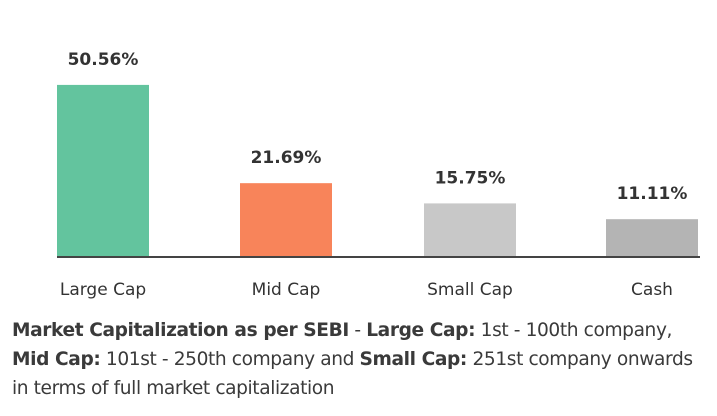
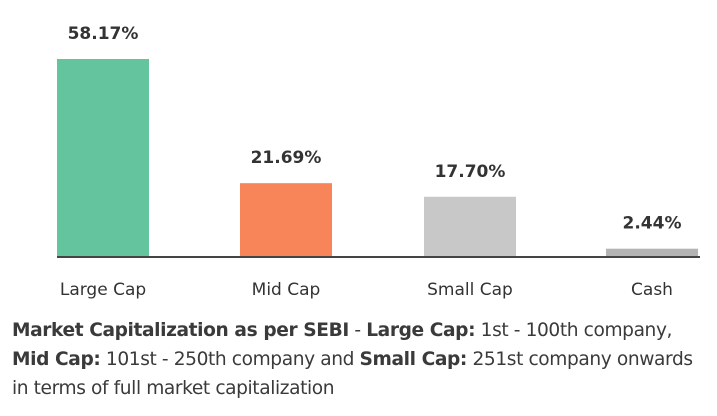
Large Cap: 50.56% -> 58.17%
Small Cap: 15.75% -> 17.70%
Cash: 11.11% -> 2.44%
